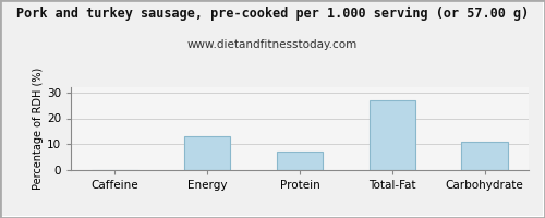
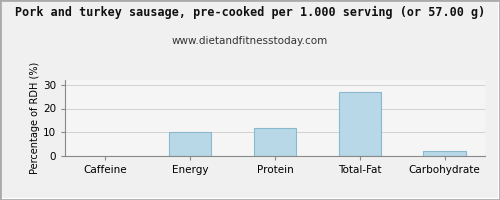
Energy: 13 -> 10
Protein: 7 -> 12
Carbohydrate: 11 -> 2
